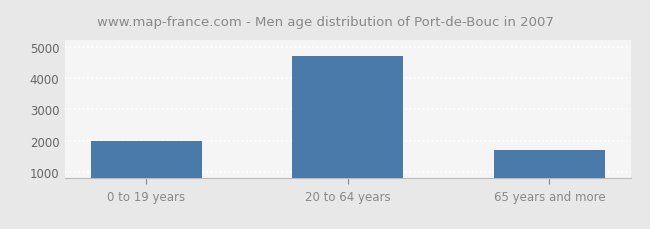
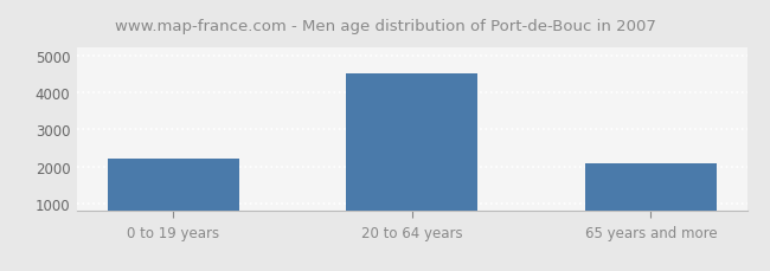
0 to 19 years: 2000 -> 2200
20 to 64 years: 4700 -> 4500
65 years and more: 1700 -> 2100
